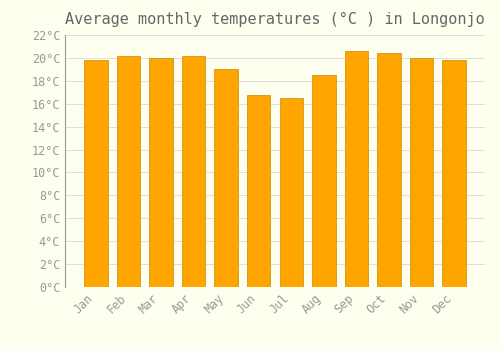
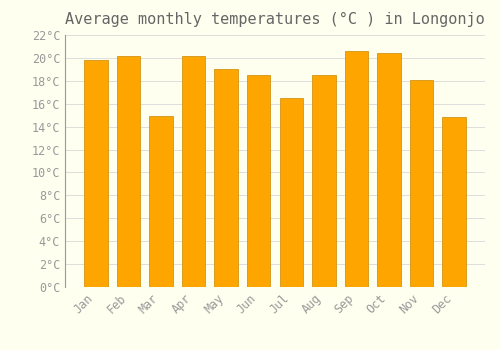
Mar: 20.0°C -> 14.9°C
Jun: 16.8°C -> 18.5°C
Nov: 20.0°C -> 18.1°C
Dec: 19.8°C -> 14.8°C
